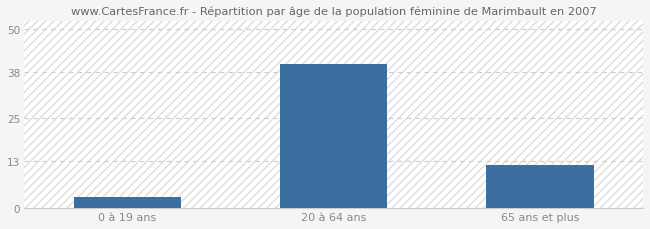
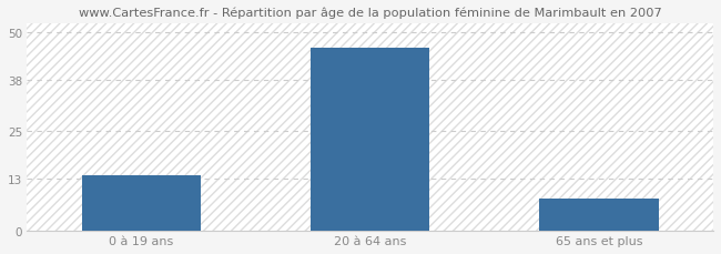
0 à 19 ans: 3 -> 14
20 à 64 ans: 40 -> 46
65 ans et plus: 12 -> 8
